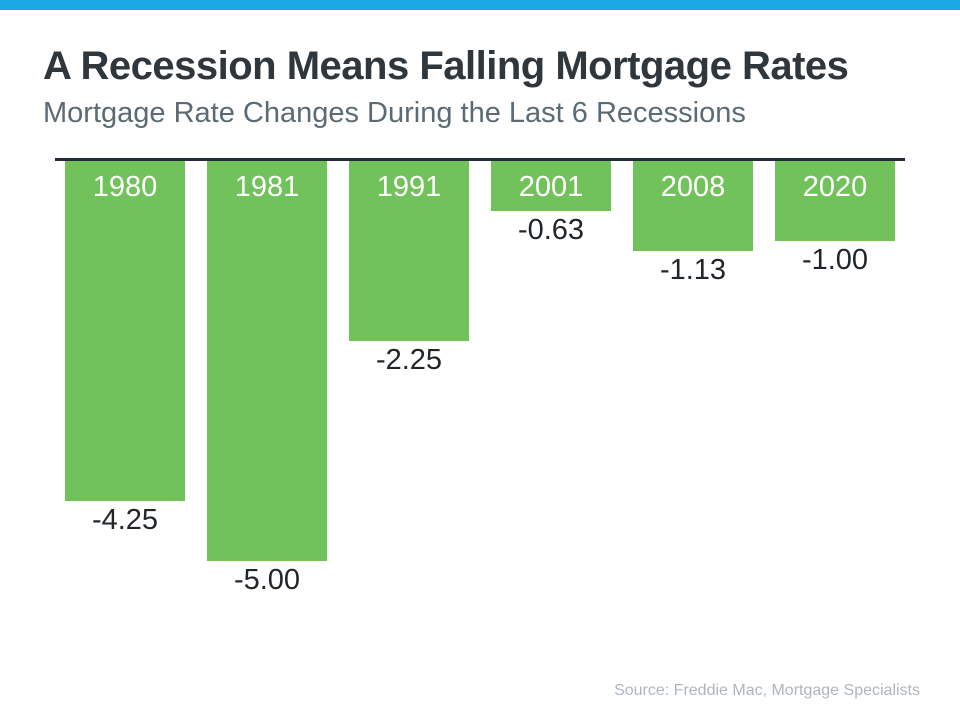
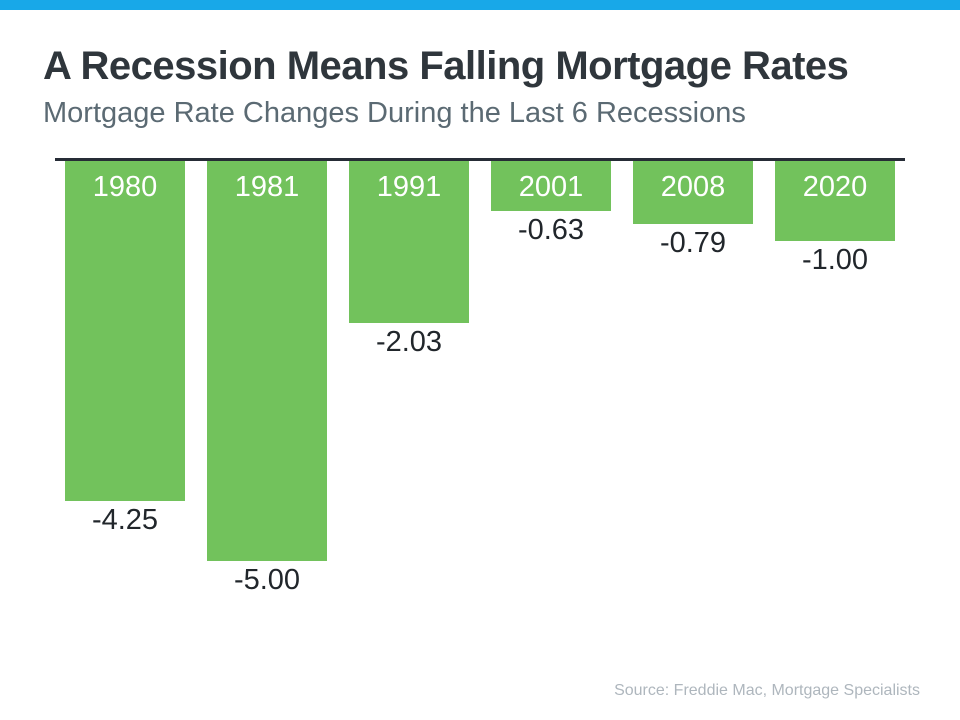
1991: -2.25 -> -2.03
2008: -1.13 -> -0.79
